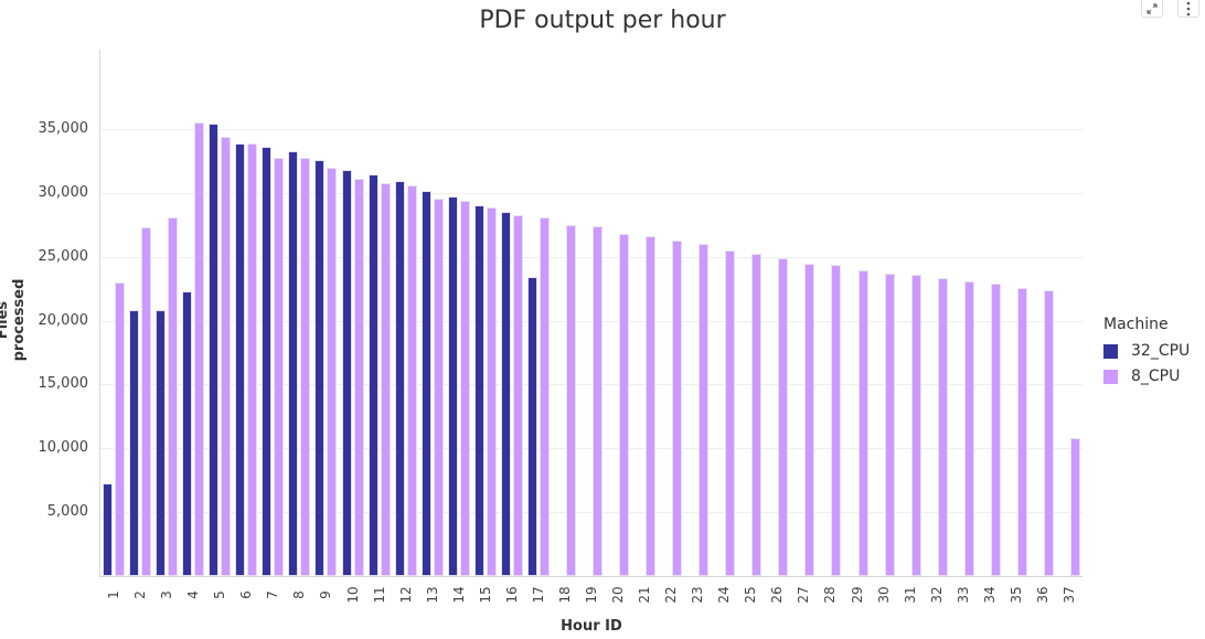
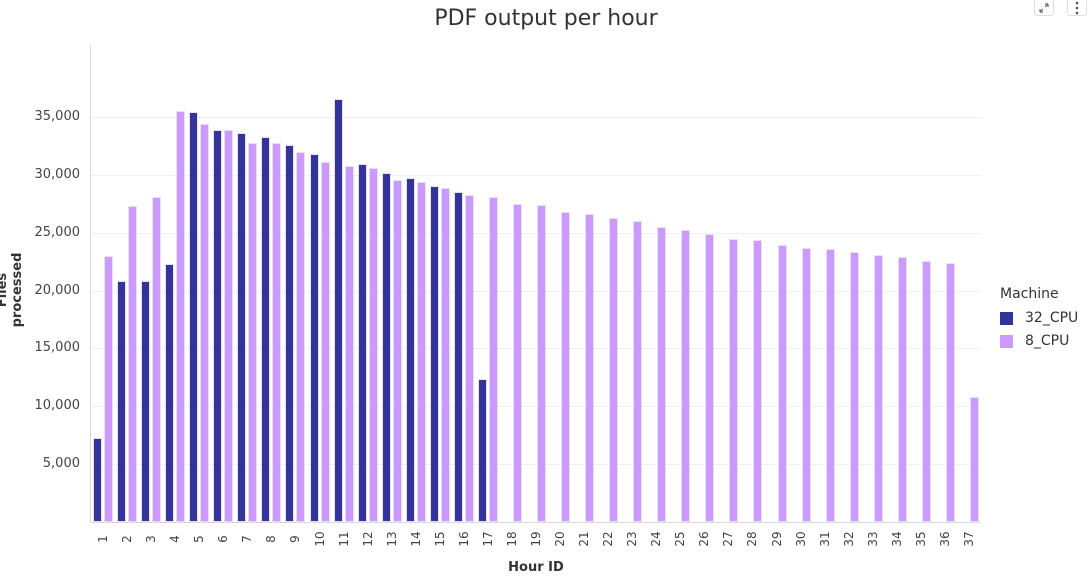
32_CPU/11: 31500 -> 36600
32_CPU/17: 23400 -> 12400
